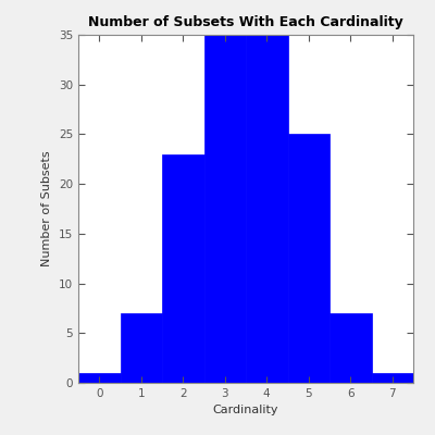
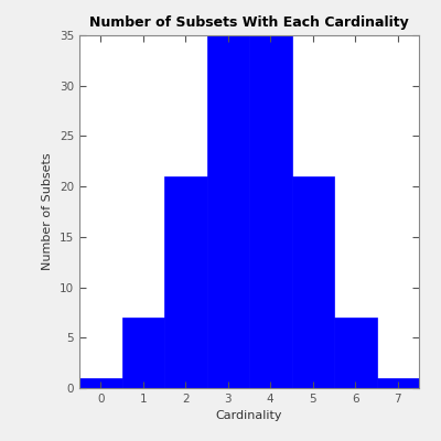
2: 23 -> 21
5: 25 -> 21
